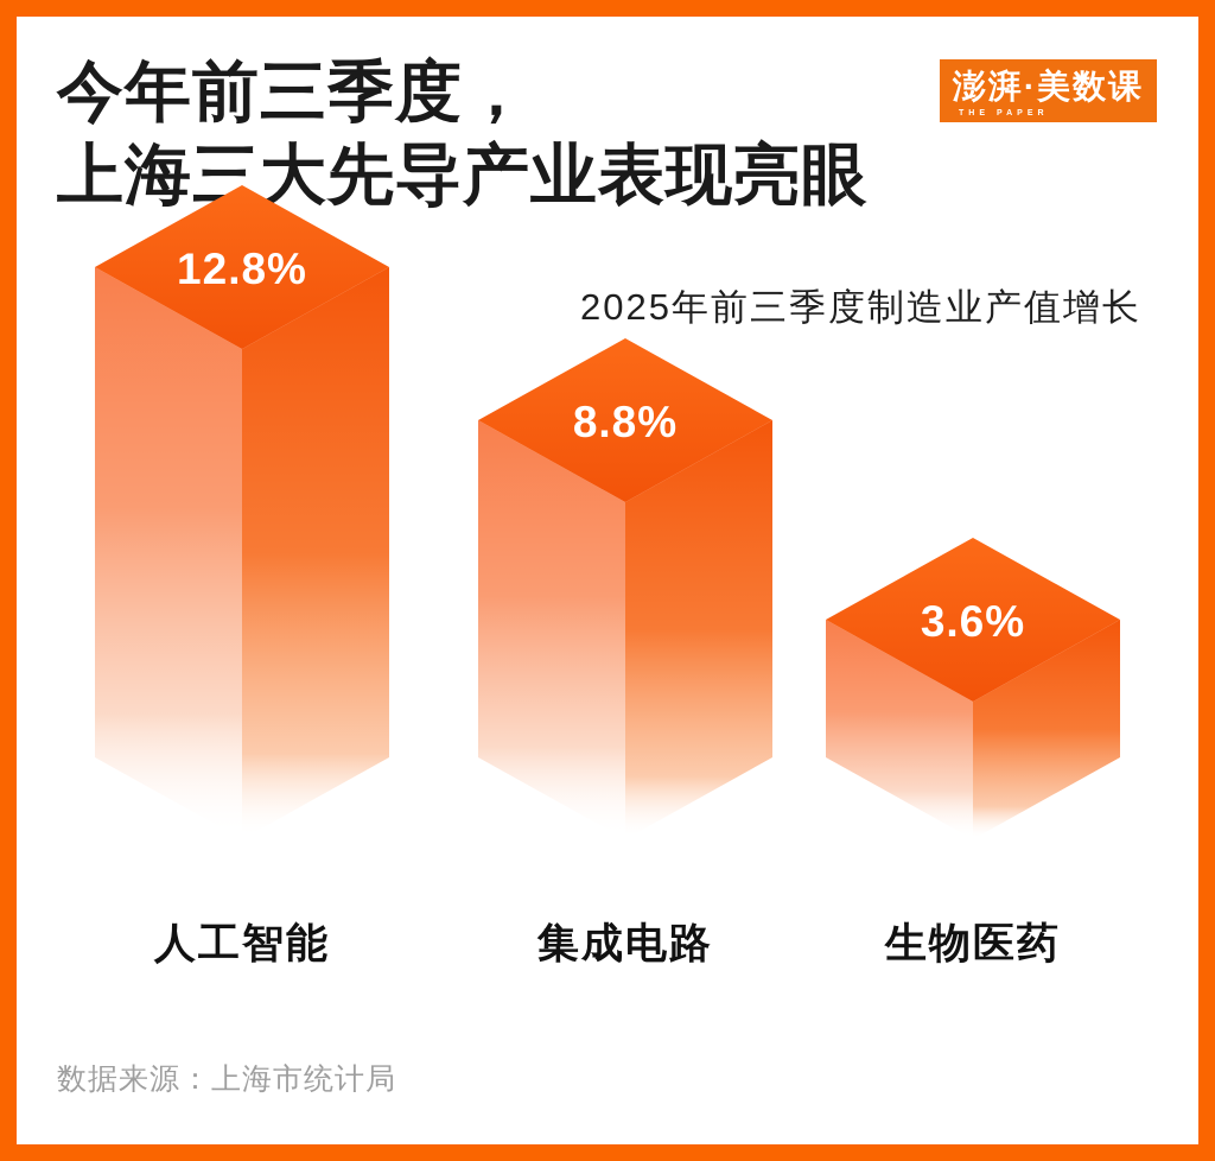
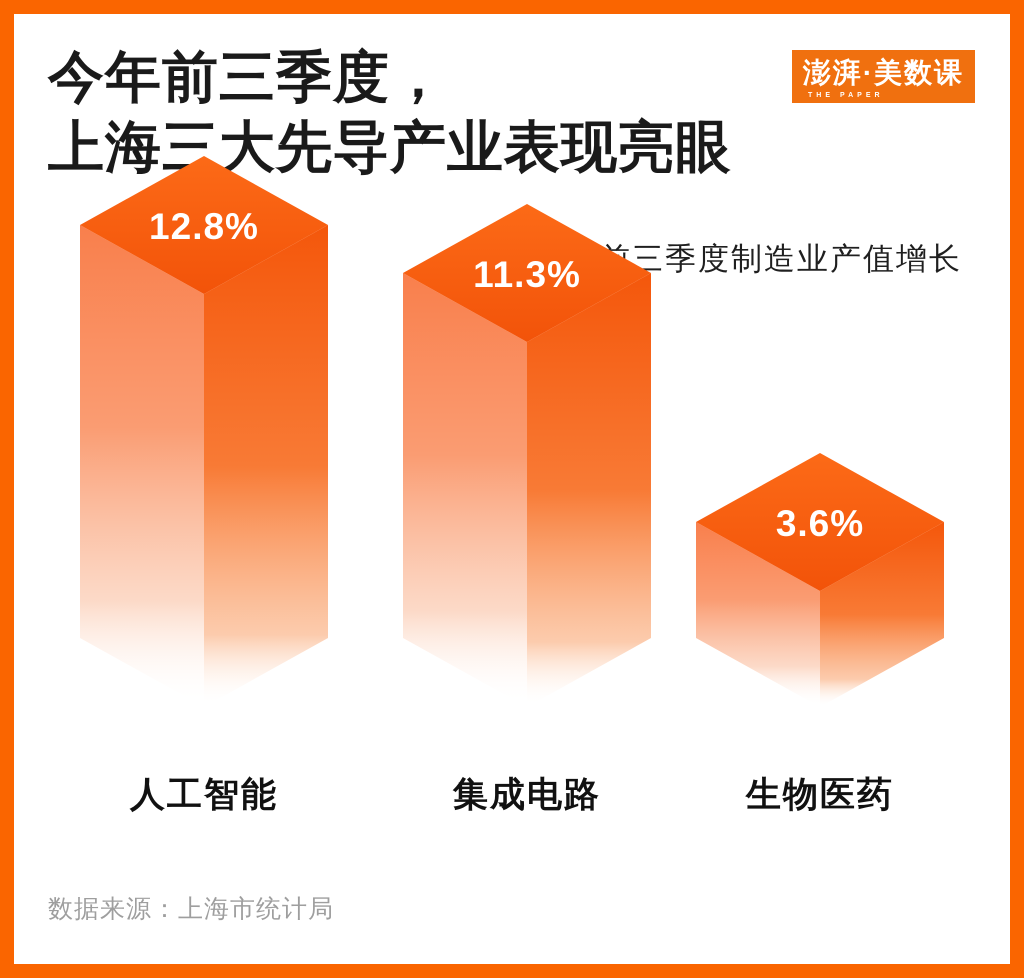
集成电路: 8.8% -> 11.3%
